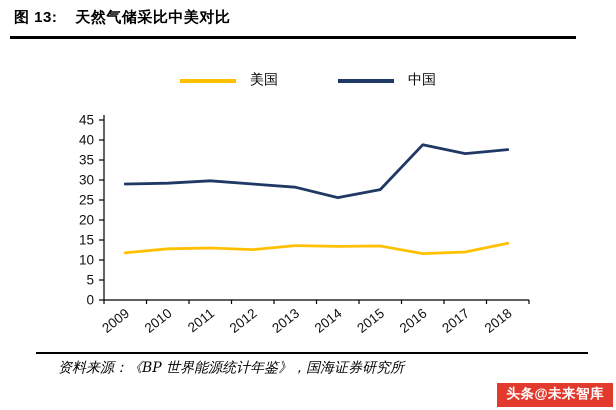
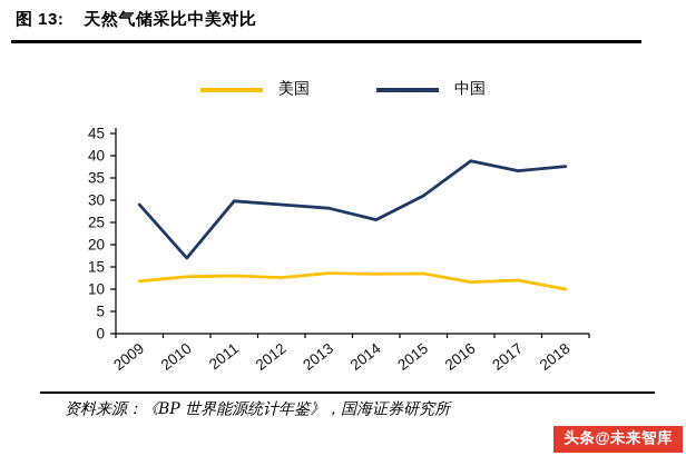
中国/2010: 29 -> 17
中国/2015: 28 -> 31
美国/2018: 14 -> 10
